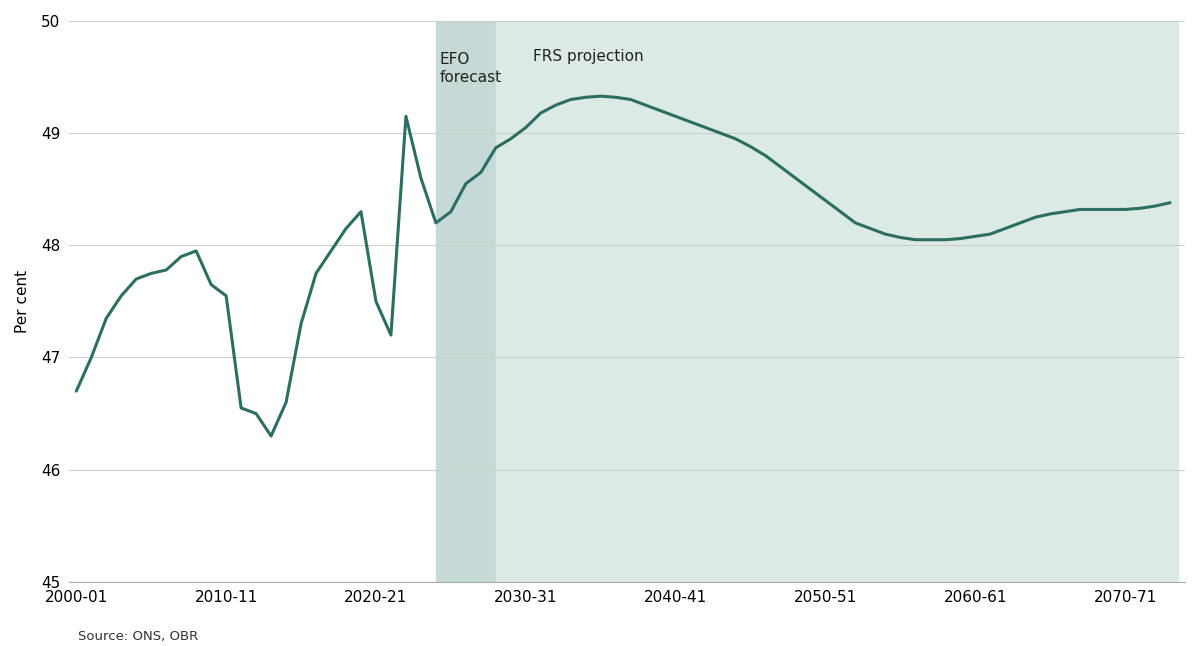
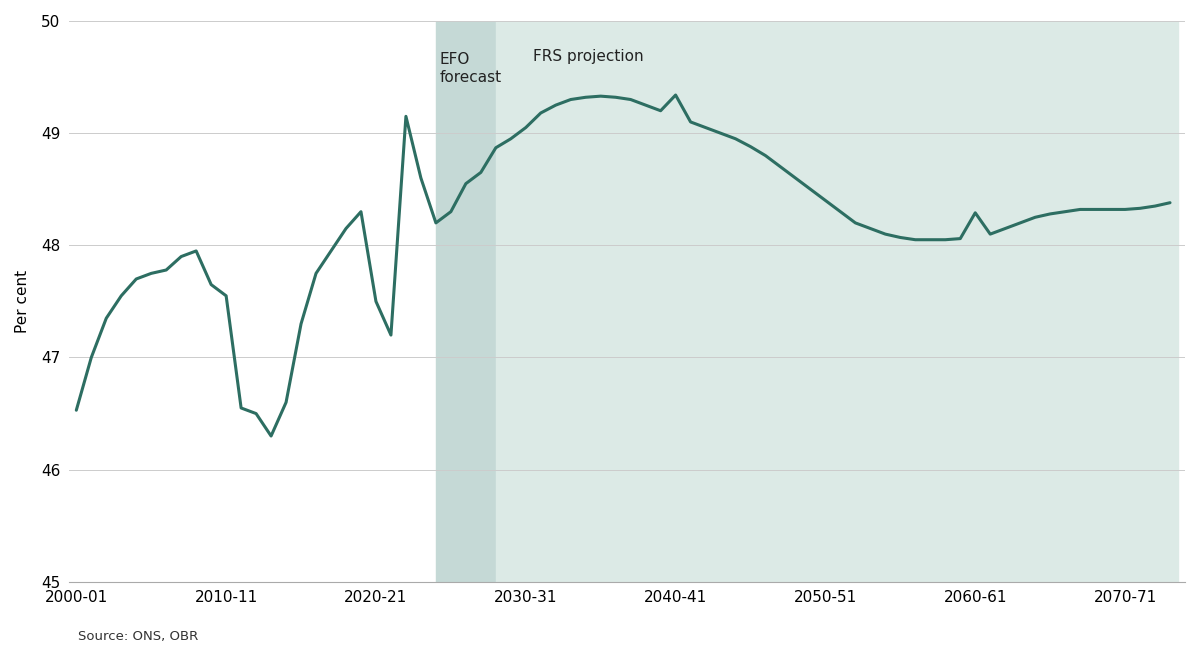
2000-01: 46.70 -> 46.53
2040-41: 49.15 -> 49.34
2060-61: 48.08 -> 48.29
